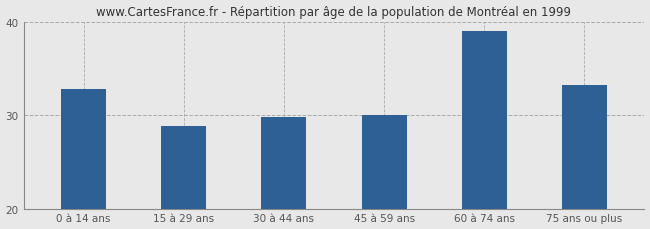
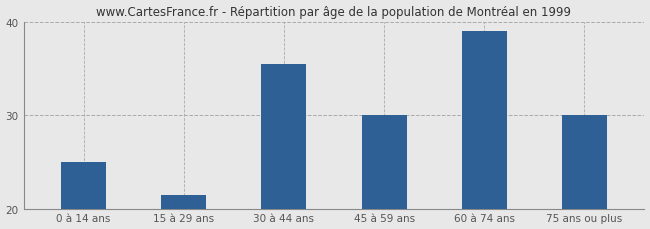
0 à 14 ans: 32.8 -> 25.0
15 à 29 ans: 28.8 -> 21.5
30 à 44 ans: 29.8 -> 35.5
75 ans ou plus: 33.2 -> 30.0
